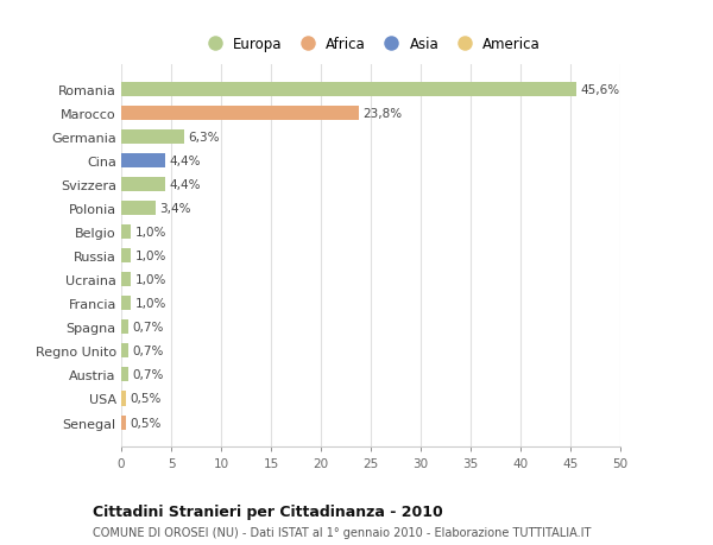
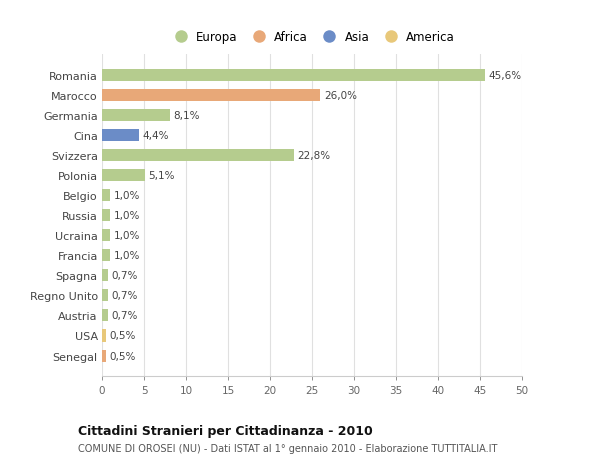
Marocco: 23,8% -> 26,0%
Germania: 6,3% -> 8,1%
Svizzera: 4,4% -> 22,8%
Polonia: 3,4% -> 5,1%
